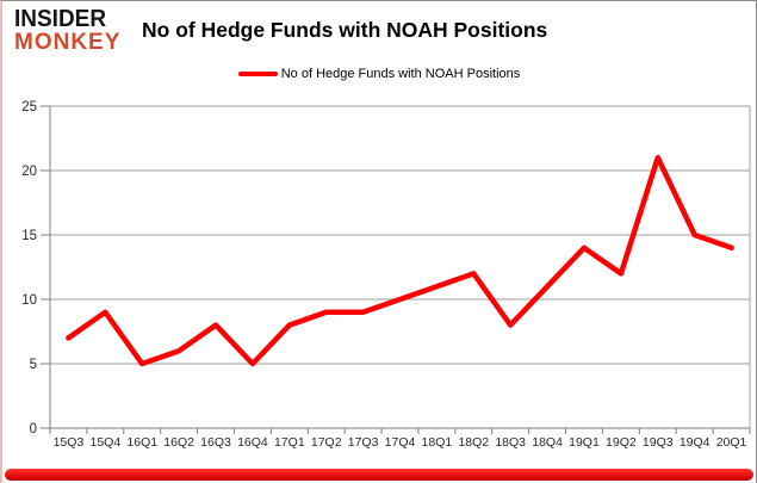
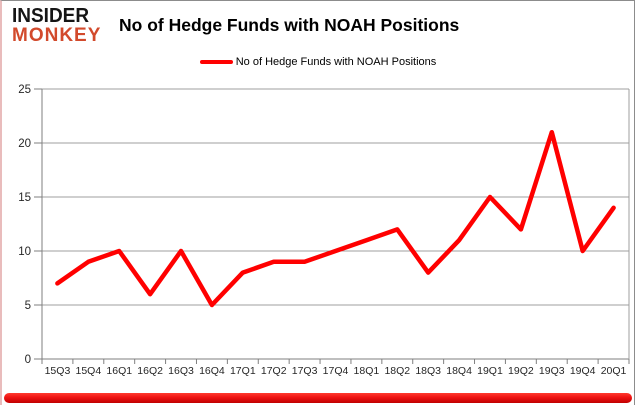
16Q1: 5 -> 10
16Q3: 8 -> 10
19Q1: 14 -> 15
19Q4: 15 -> 10
